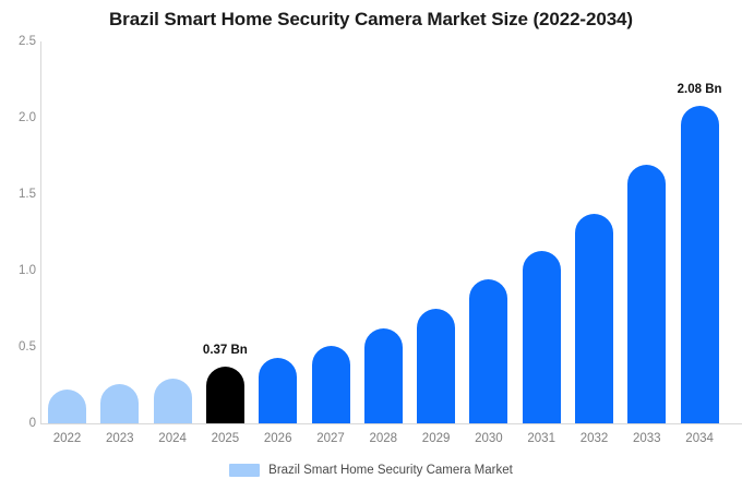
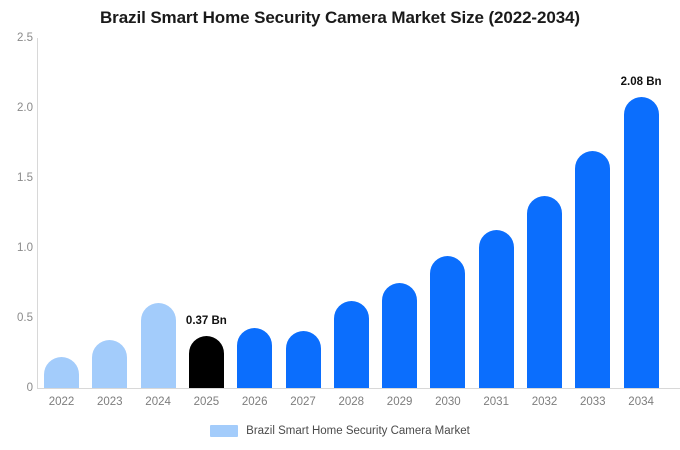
2023: 0.26 -> 0.34
2024: 0.29 -> 0.61
2027: 0.51 -> 0.41
